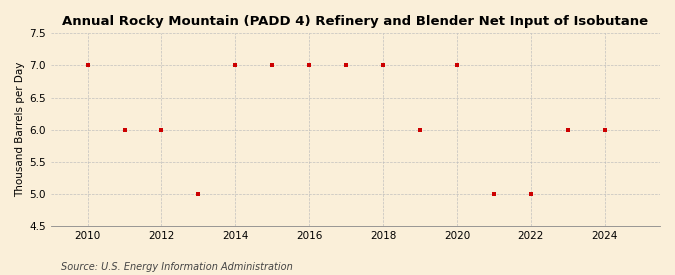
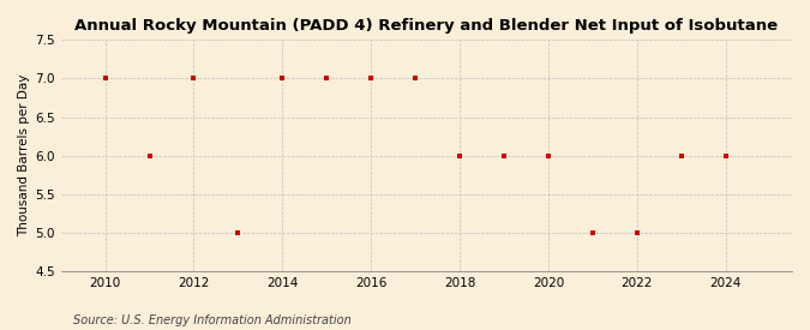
2012: 6 -> 7
2018: 7 -> 6
2020: 7 -> 6
